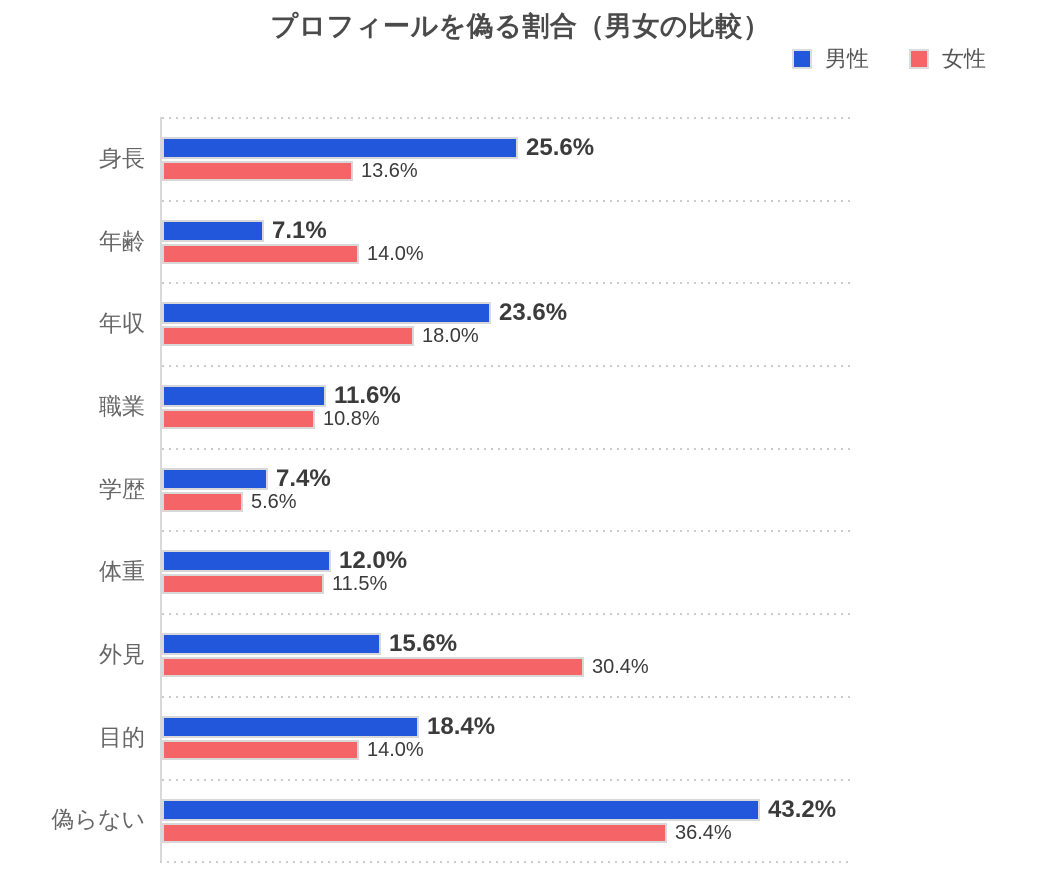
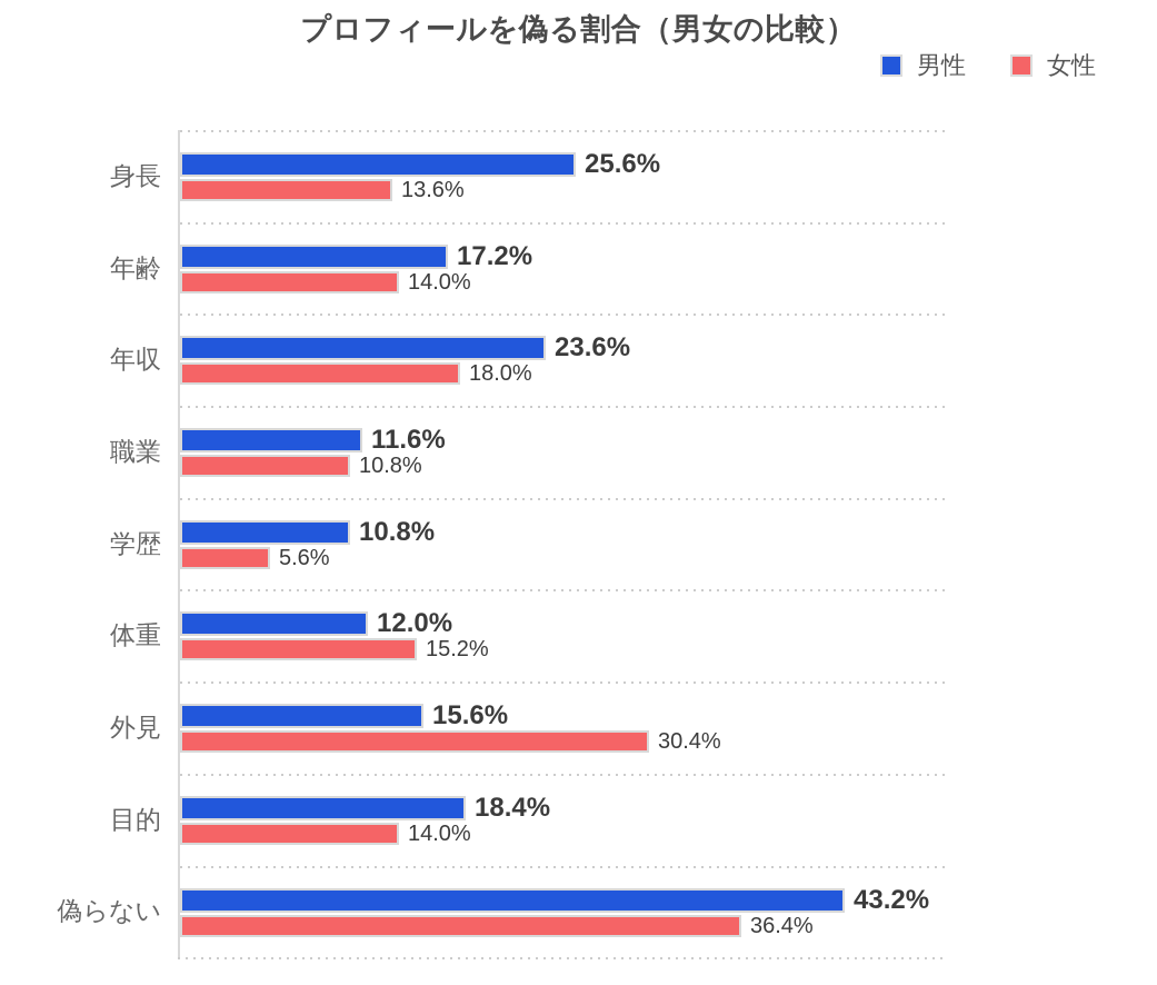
男性/年齢: 7.1% -> 17.2%
男性/学歴: 7.4% -> 10.8%
女性/体重: 11.5% -> 15.2%
